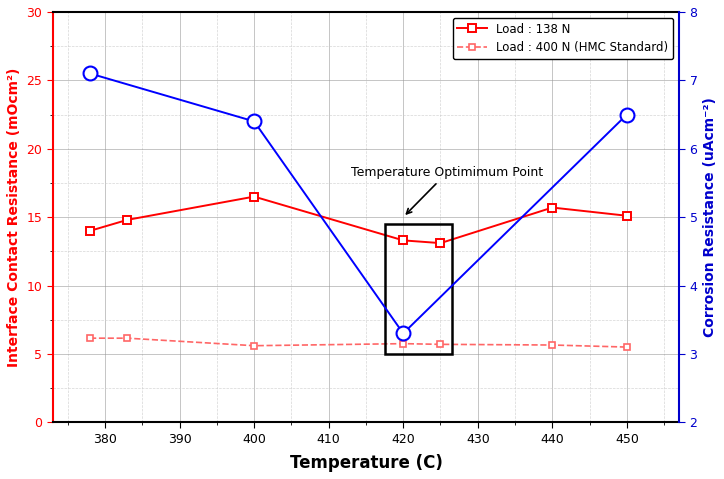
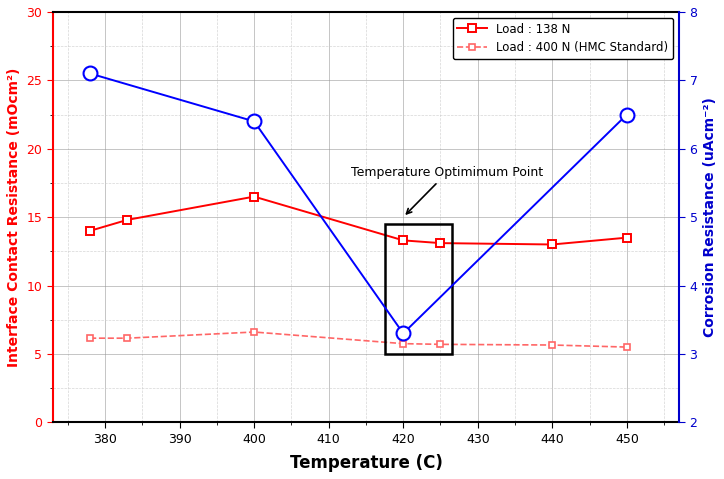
Load : 400 N (HMC Standard)/400: 5.6 -> 6.6
Load : 138 N/440: 15.7 -> 13.0
Load : 138 N/450: 15.1 -> 13.5
